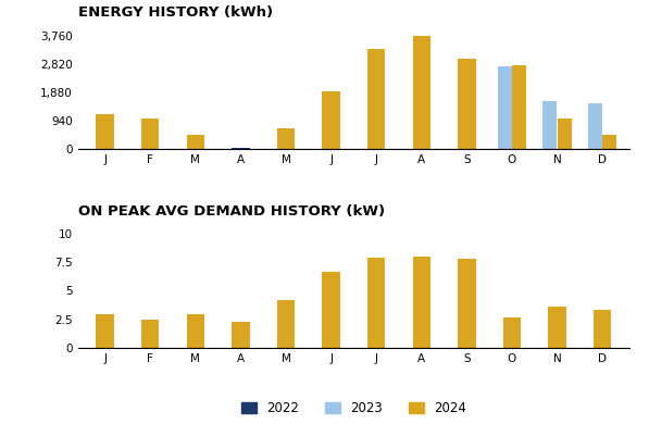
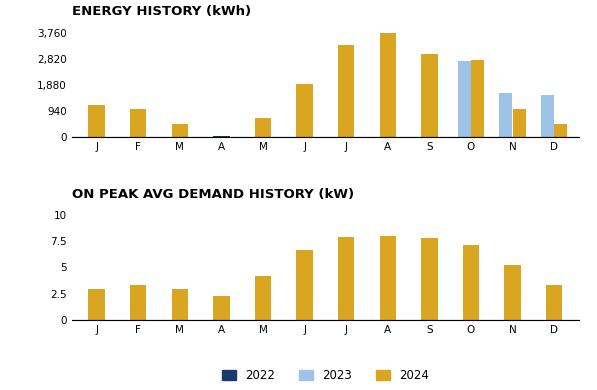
ON PEAK AVG DEMAND HISTORY (kW)/F: 2.5 -> 3.3
ON PEAK AVG DEMAND HISTORY (kW)/O: 2.6 -> 7.1
ON PEAK AVG DEMAND HISTORY (kW)/N: 3.6 -> 5.2
